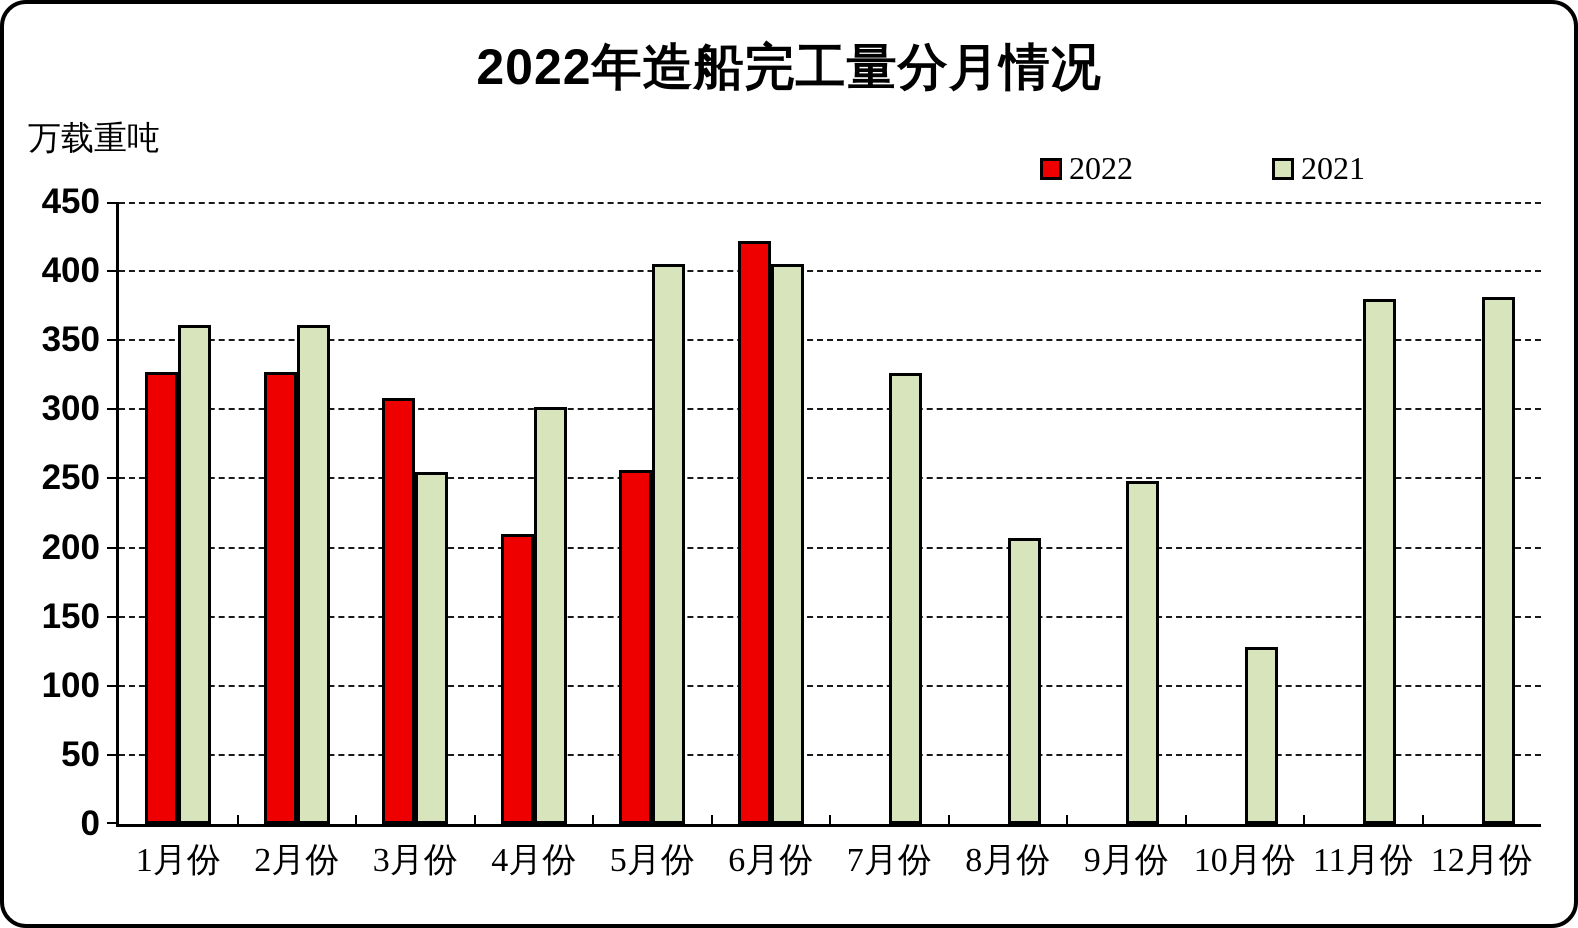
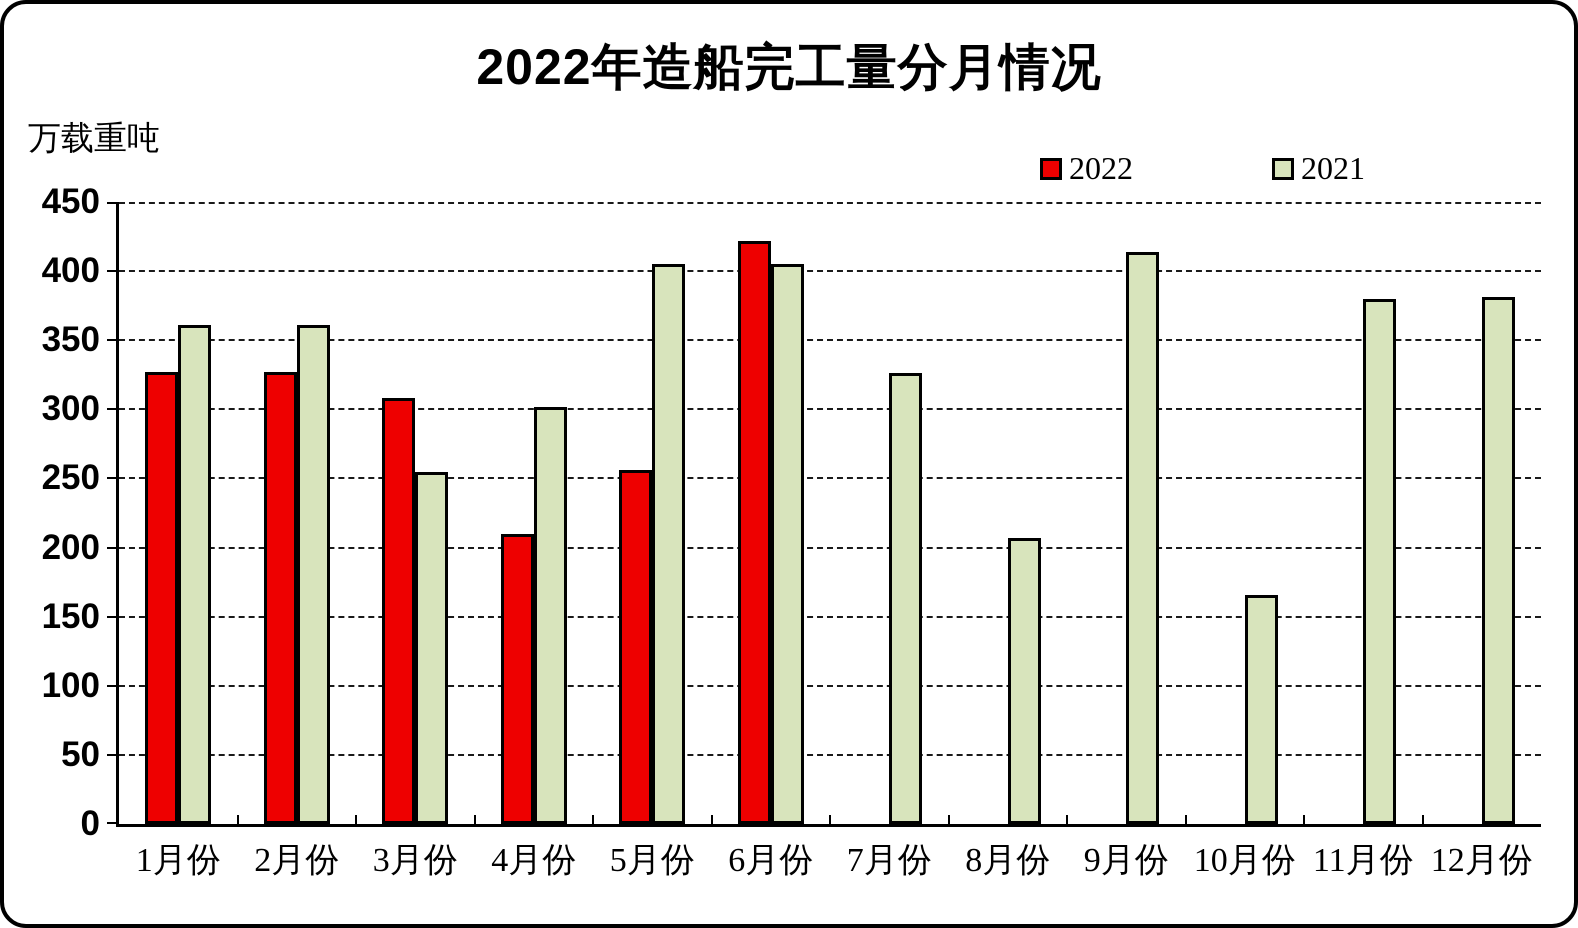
2021/9月份: 248 -> 414
2021/10月份: 128 -> 166
